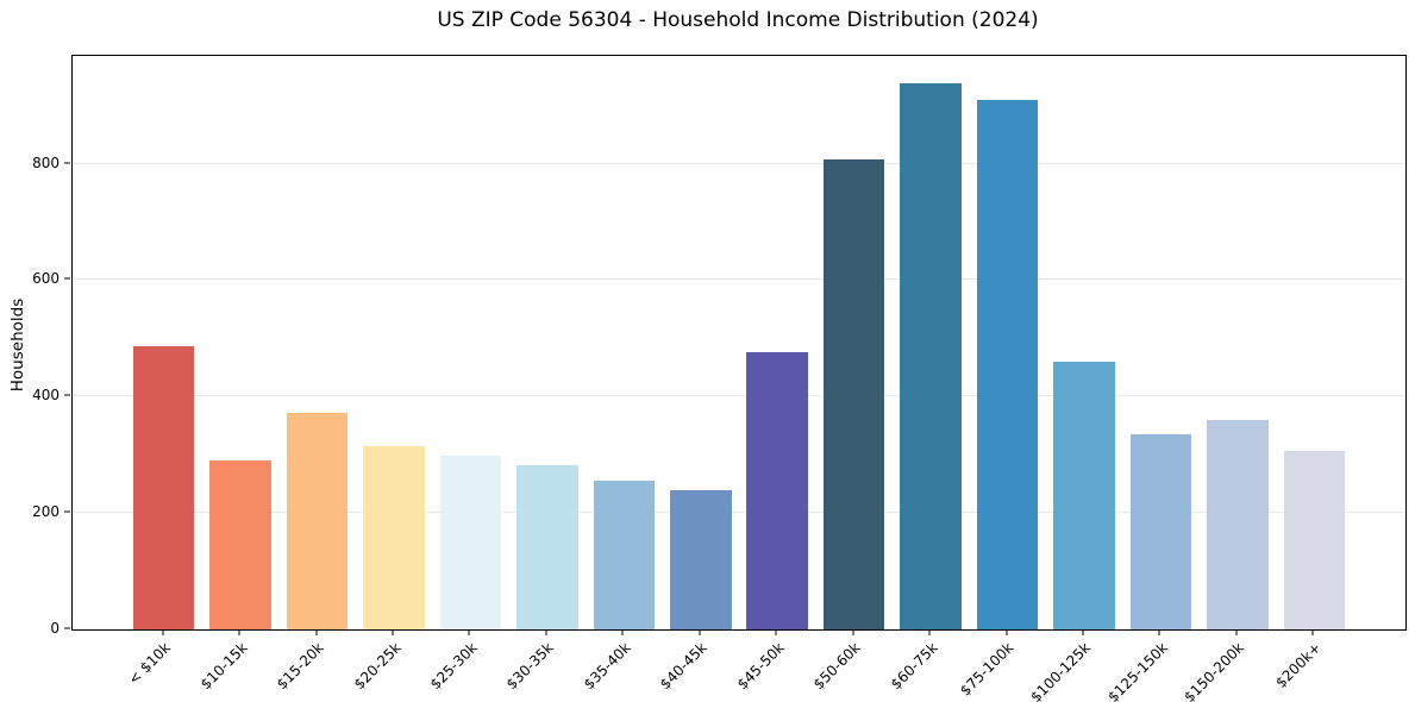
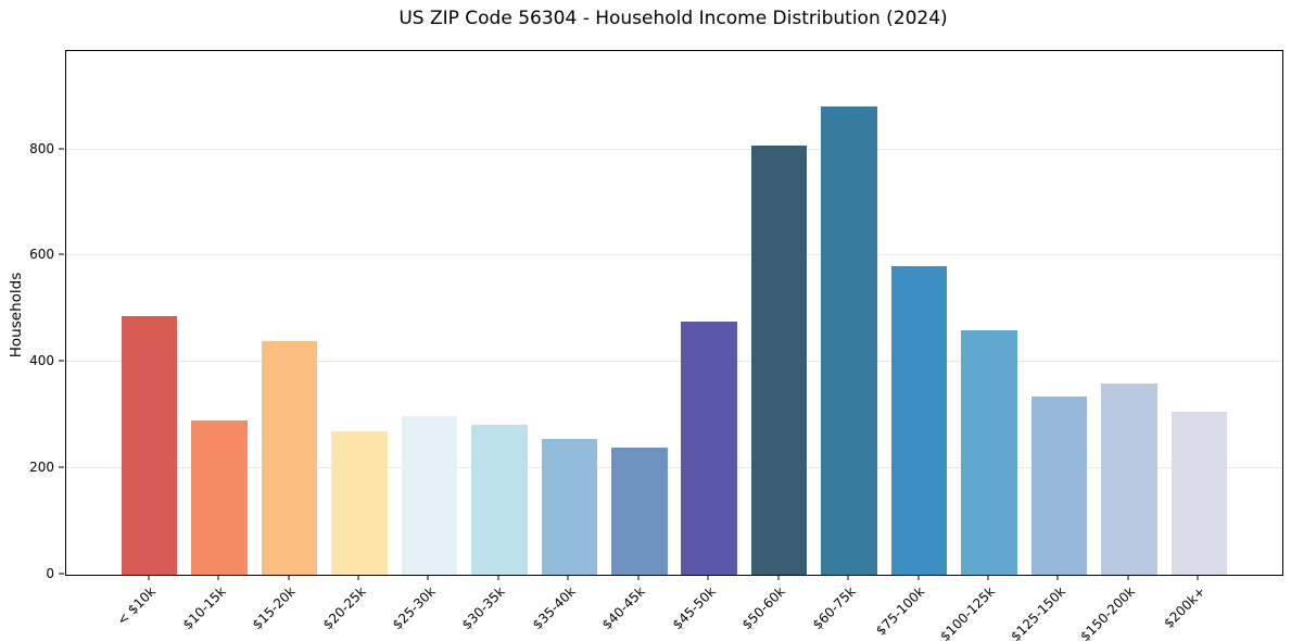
$15-20k: 370 -> 440
$20-25k: 320 -> 270
$60-75k: 940 -> 880
$75-100k: 910 -> 580
